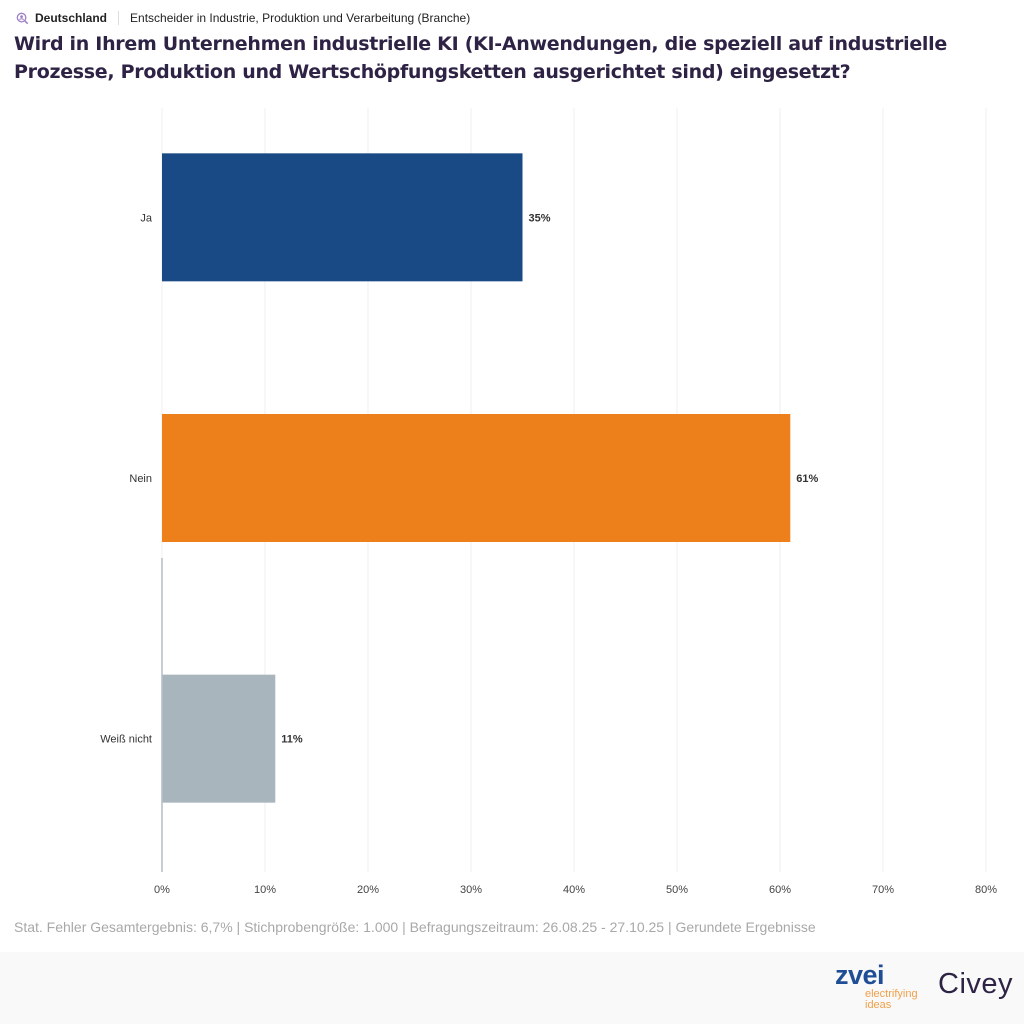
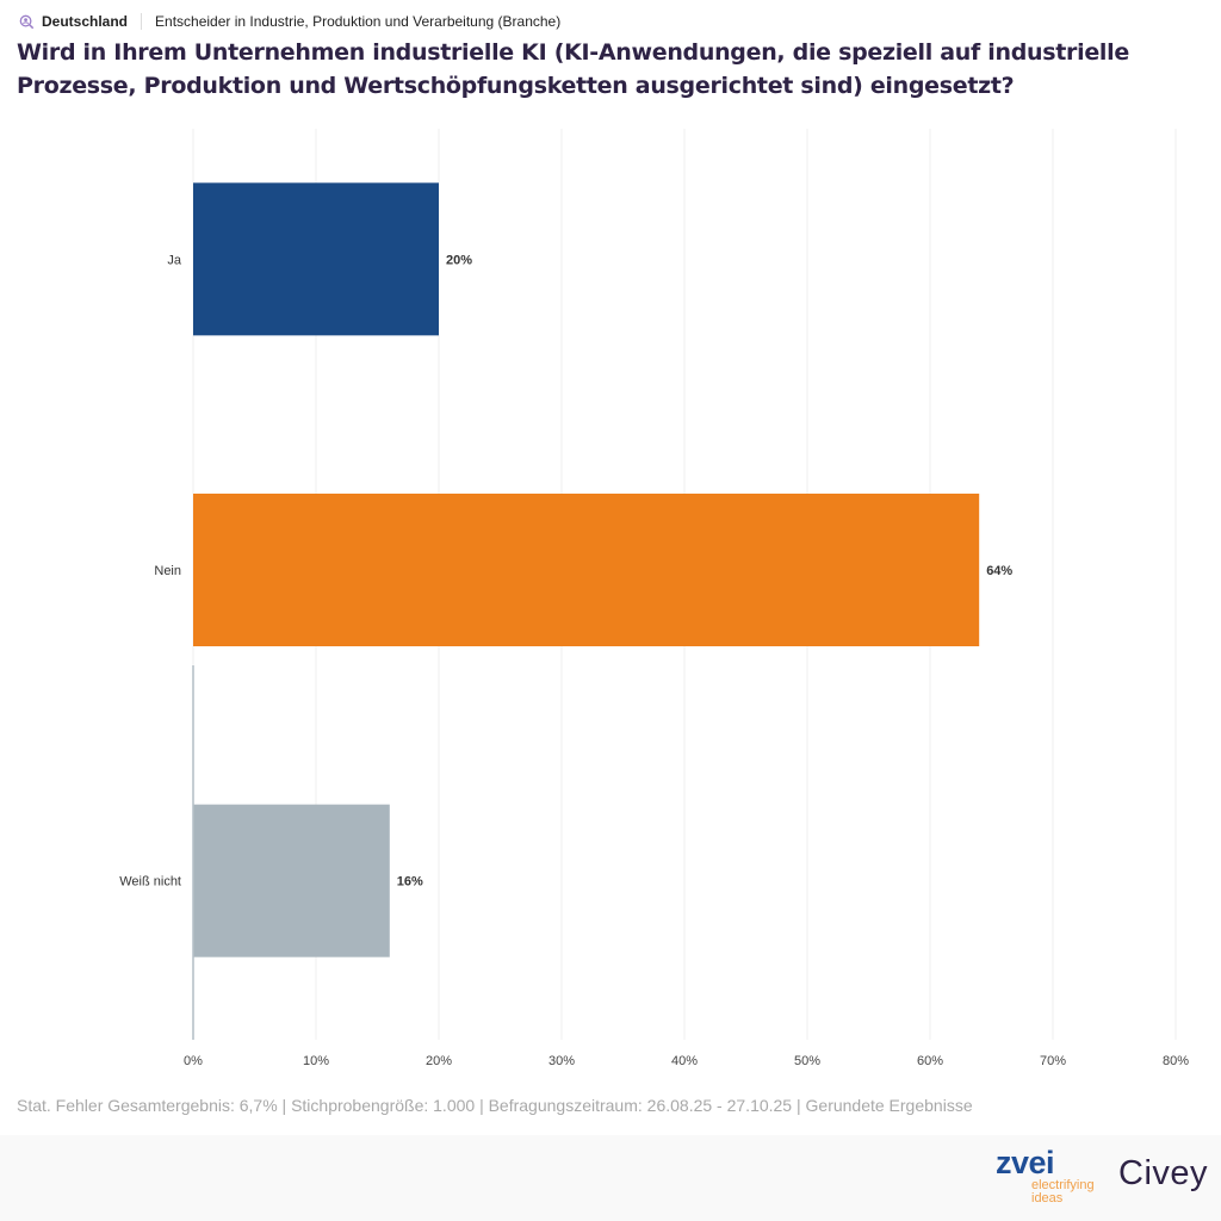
Ja: 35% -> 20%
Nein: 61% -> 64%
Weiß nicht: 11% -> 16%
